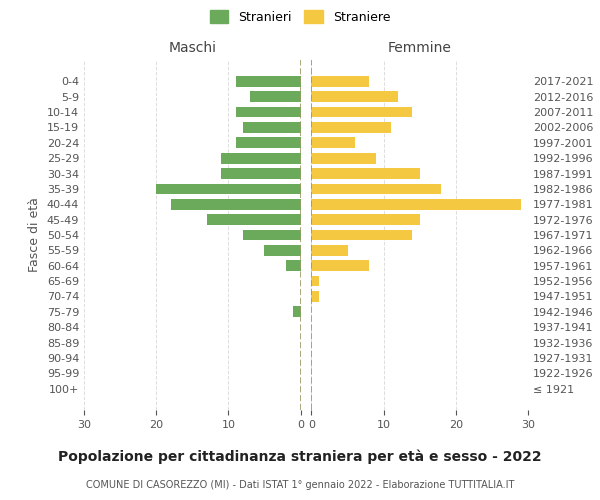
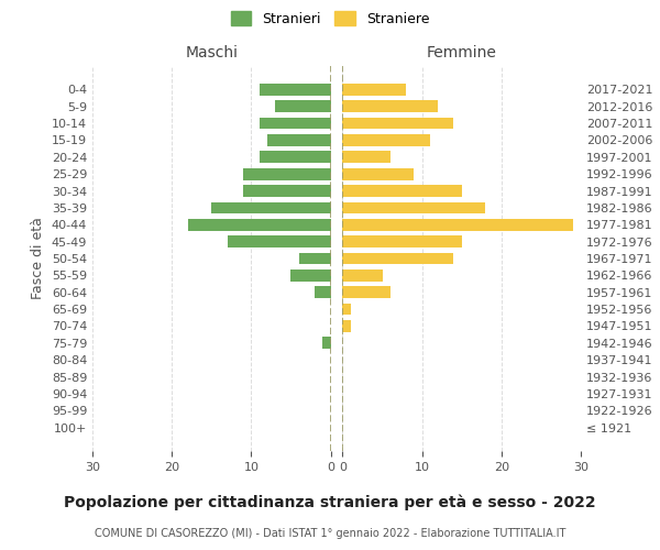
Maschi/35-39: 20 -> 15
Maschi/50-54: 8 -> 4
Femmine/1957-1961: 8 -> 6
